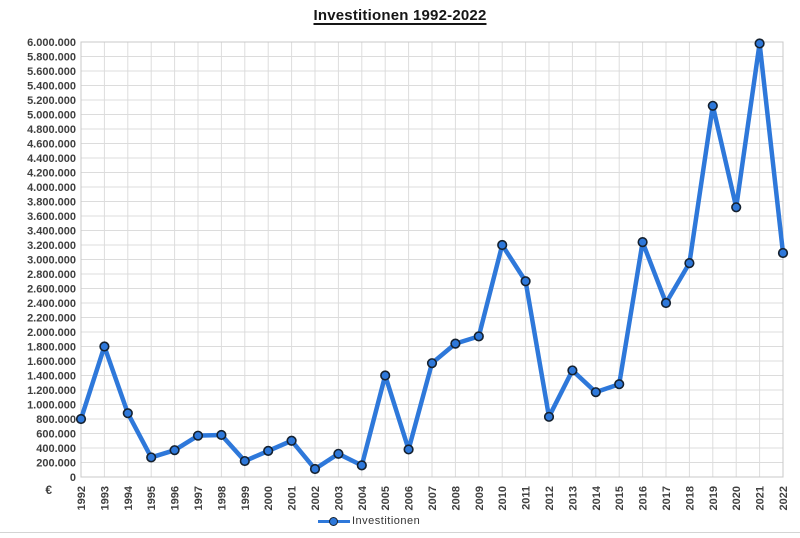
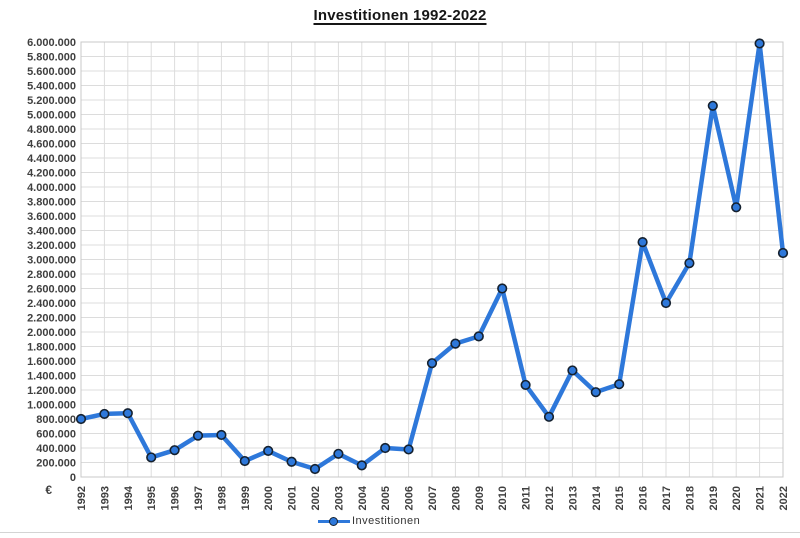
1993: 1800000 -> 900000
2001: 500000 -> 200000
2005: 1400000 -> 400000
2010: 3200000 -> 2600000
2011: 2700000 -> 1300000
